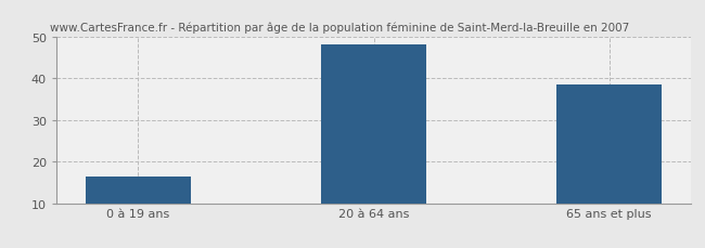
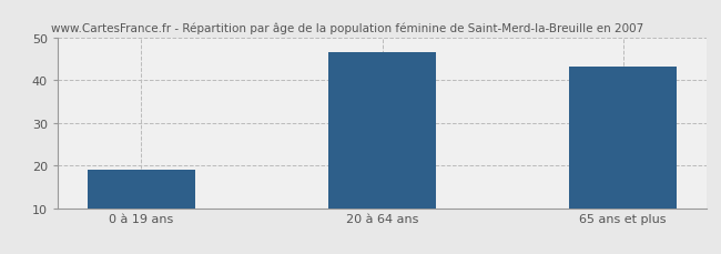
0 à 19 ans: 16.5 -> 19.0
20 à 64 ans: 48.0 -> 46.5
65 ans et plus: 38.5 -> 43.0
